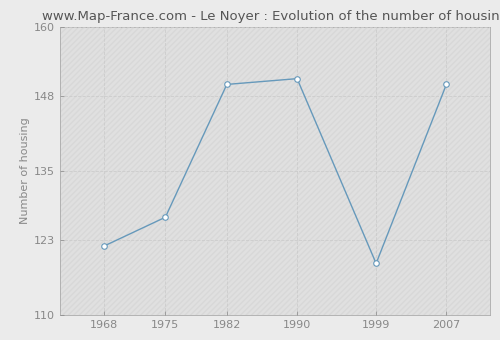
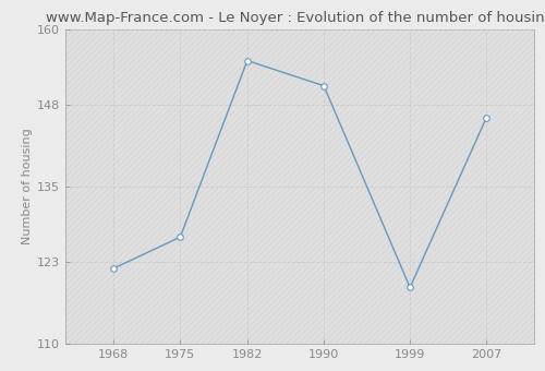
1982: 150 -> 155
2007: 150 -> 146
